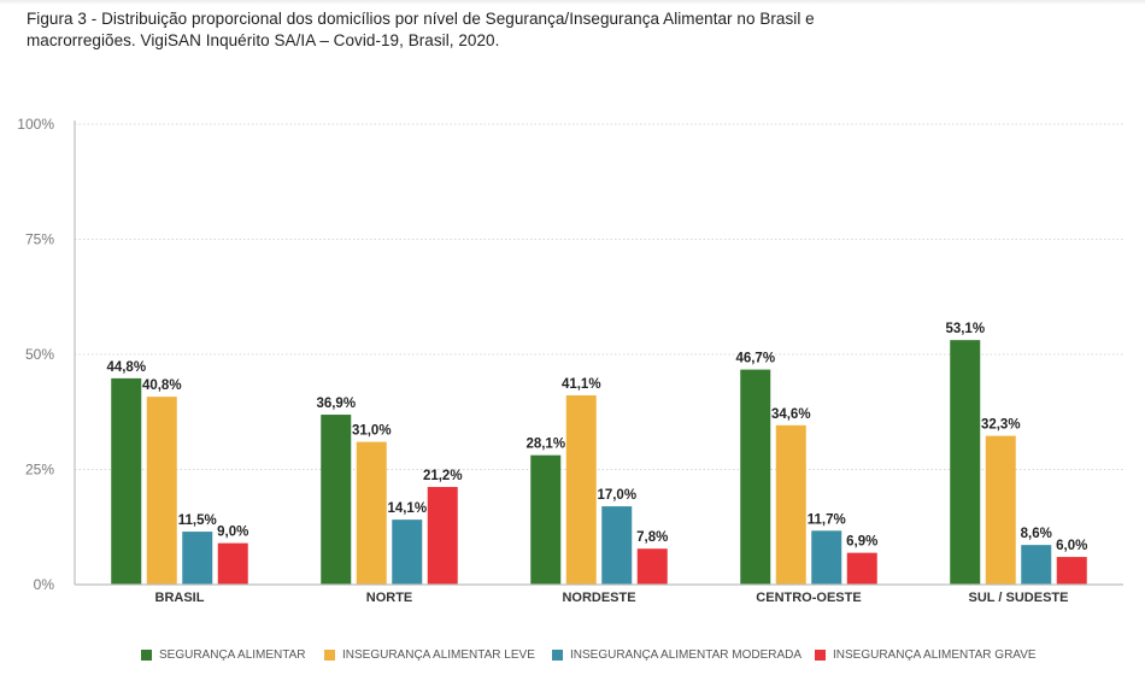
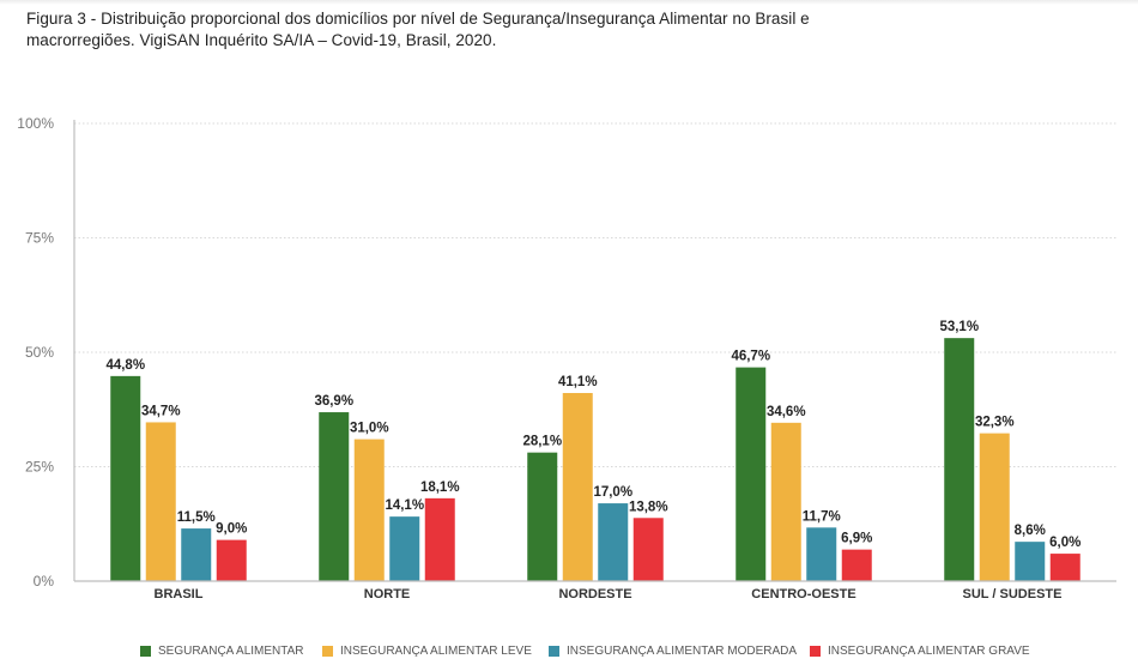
INSEGURANÇA ALIMENTAR LEVE/BRASIL: 40,8% -> 34,7%
INSEGURANÇA ALIMENTAR GRAVE/NORTE: 21,2% -> 18,1%
INSEGURANÇA ALIMENTAR GRAVE/NORDESTE: 7,8% -> 13,8%
